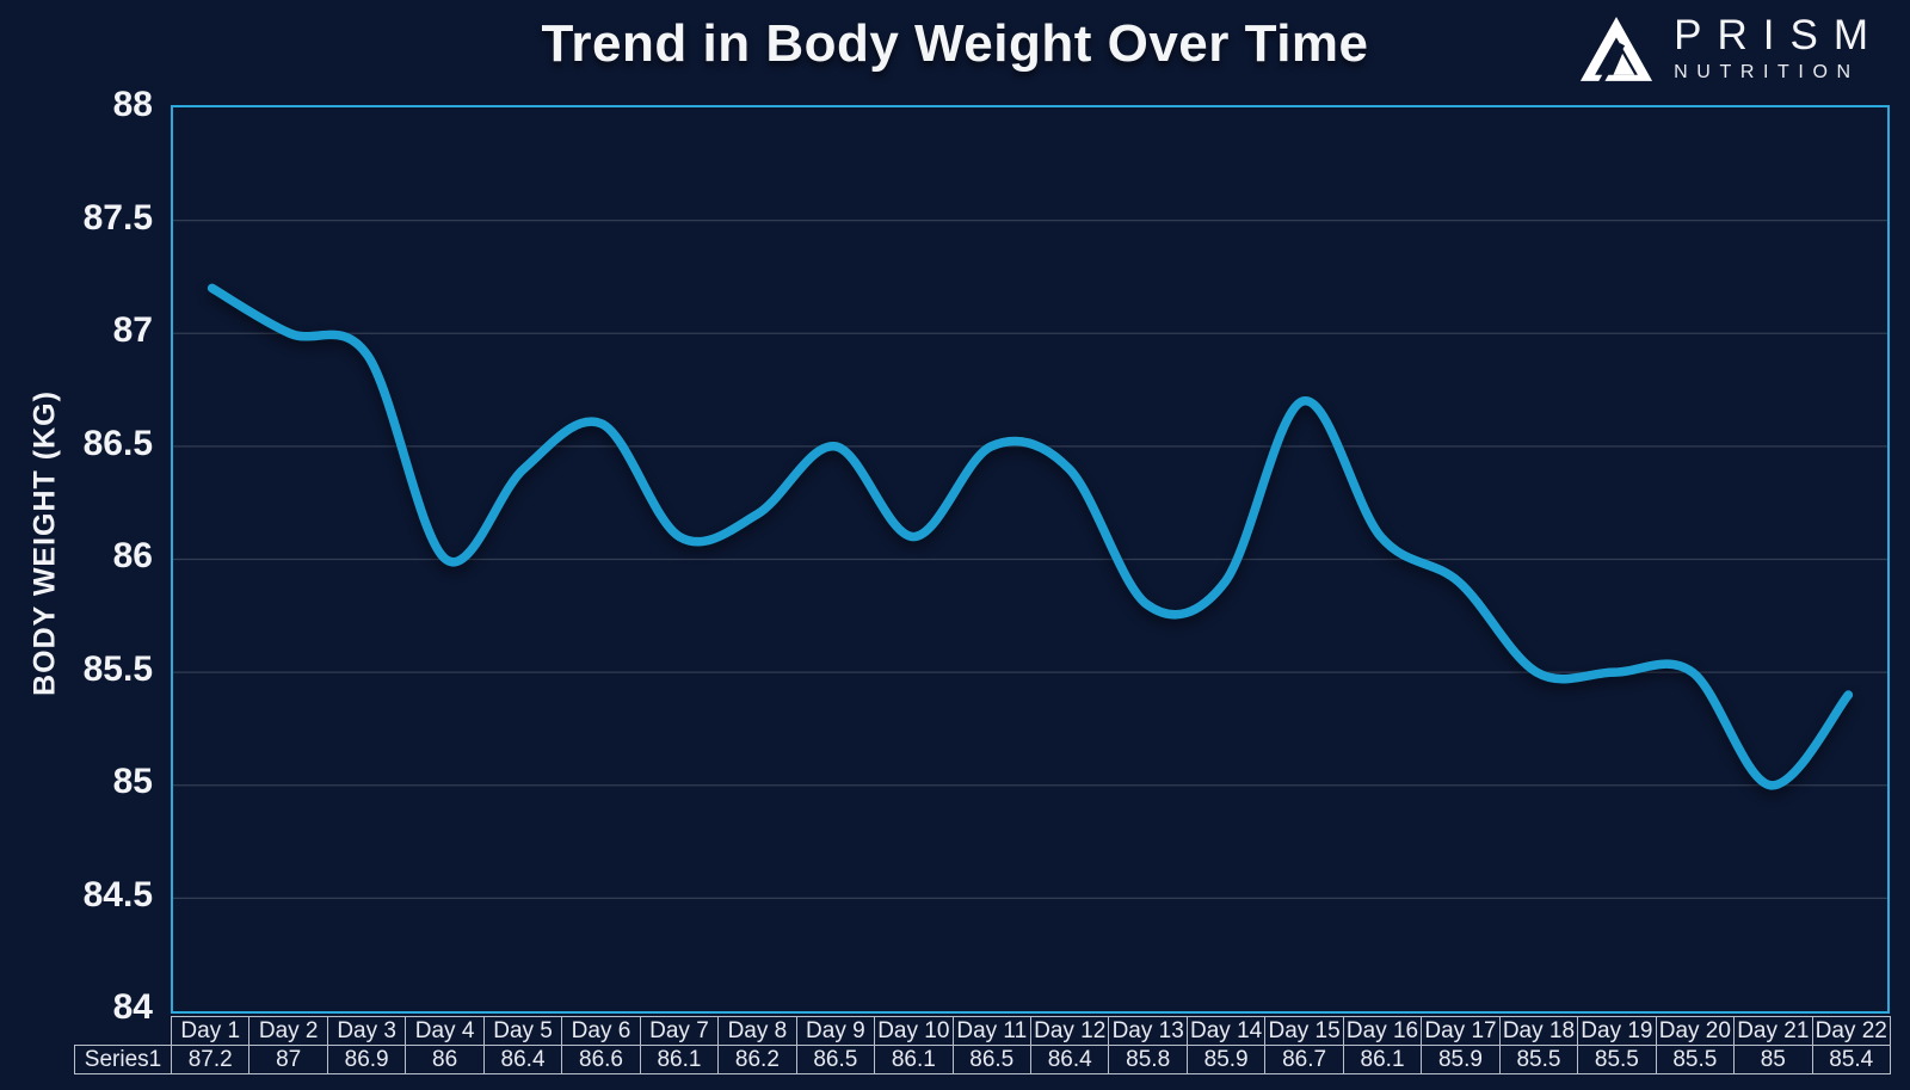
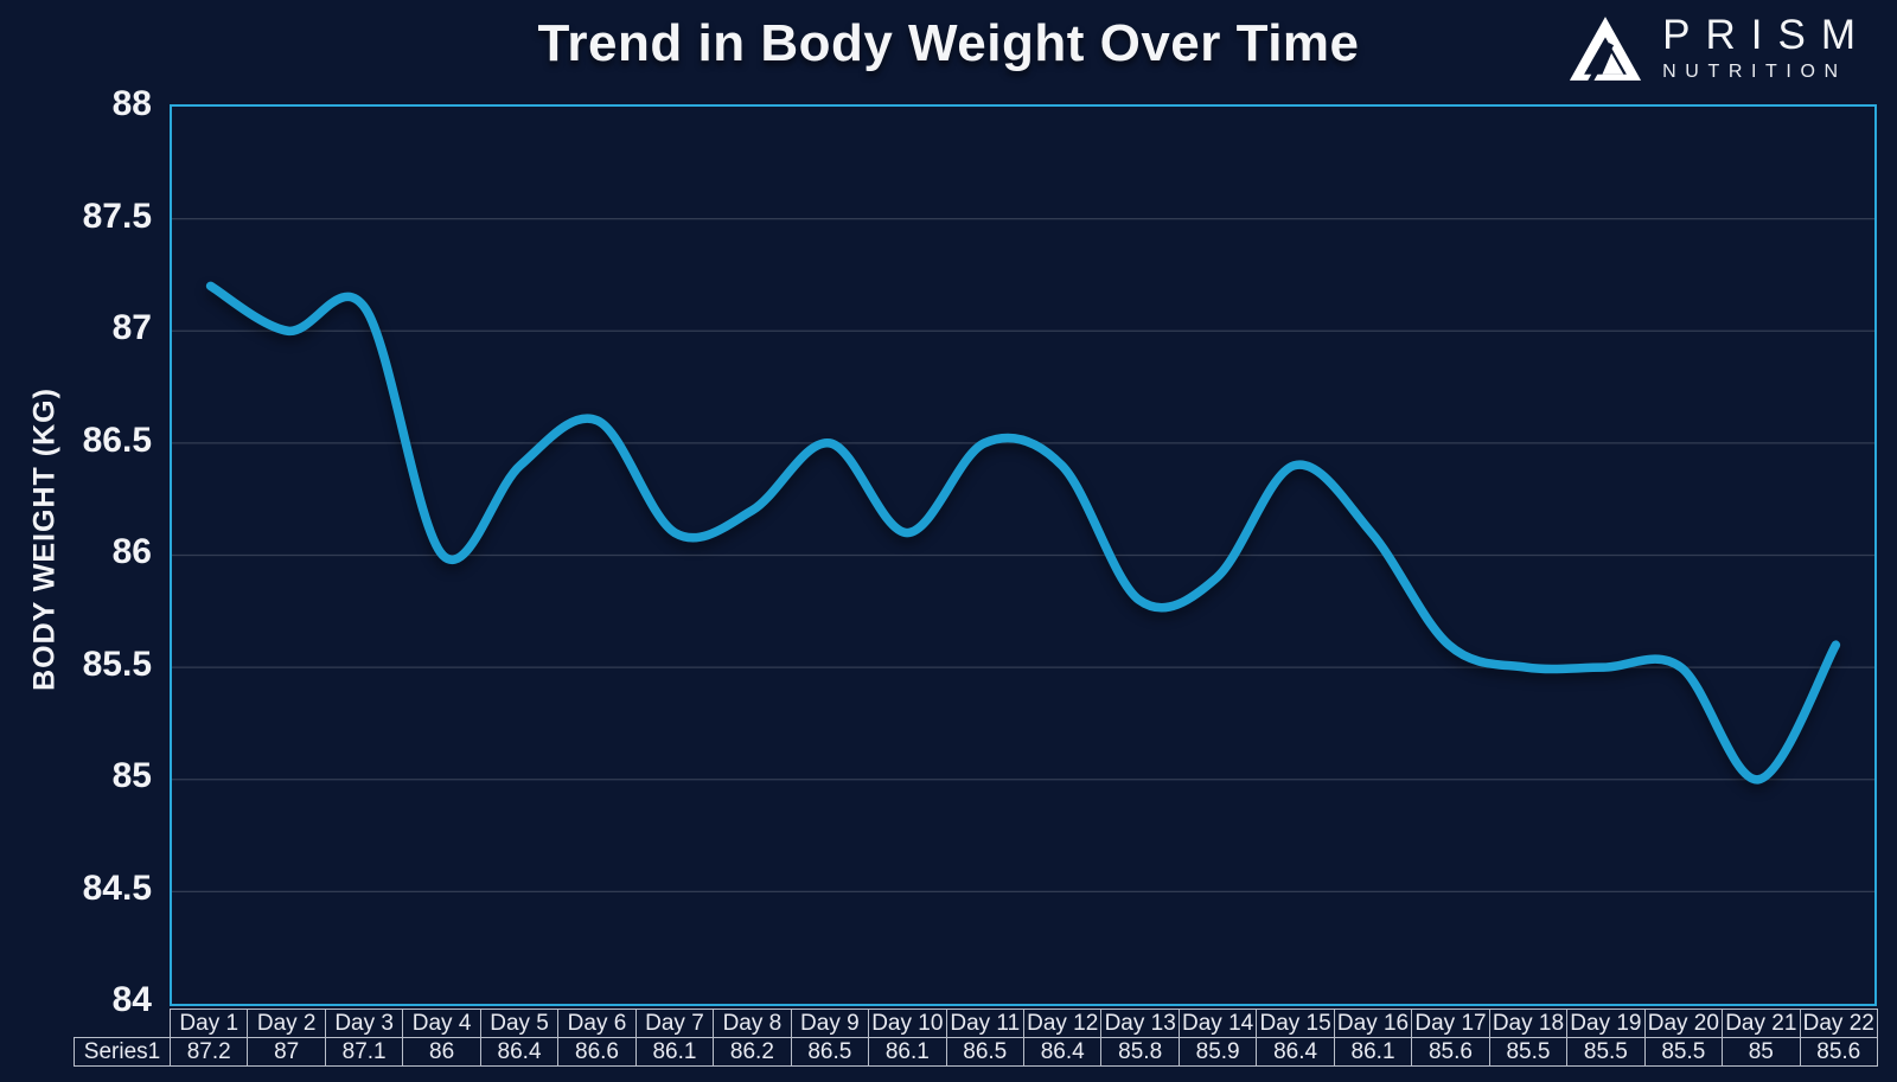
Day 3: 86.9 -> 87.1
Day 15: 86.7 -> 86.4
Day 17: 85.9 -> 85.6
Day 22: 85.4 -> 85.6
